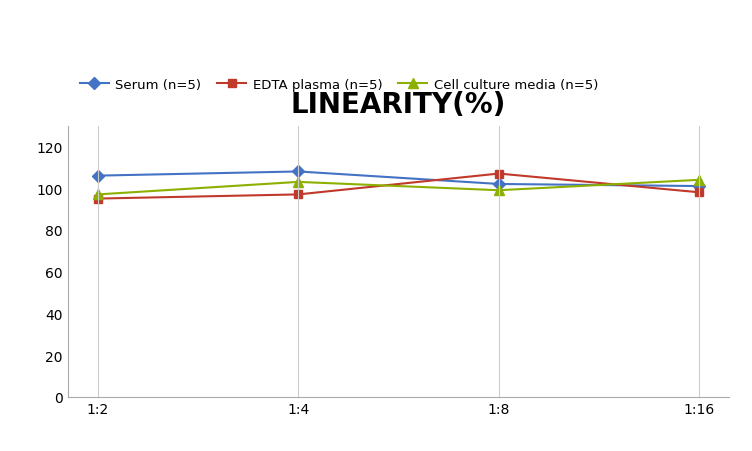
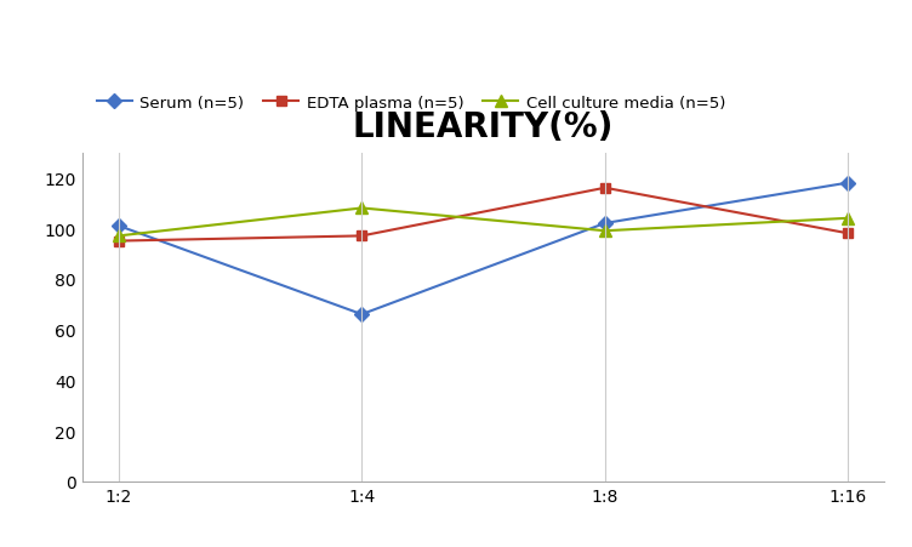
Serum (n=5)/1:2: 106 -> 101
Serum (n=5)/1:4: 108 -> 66
Cell culture media (n=5)/1:4: 103 -> 108
EDTA plasma (n=5)/1:8: 107 -> 116
Serum (n=5)/1:16: 101 -> 118
